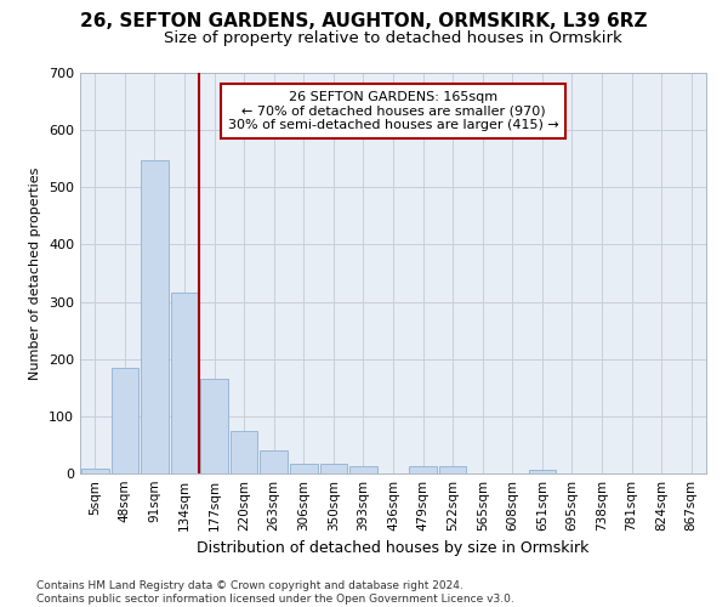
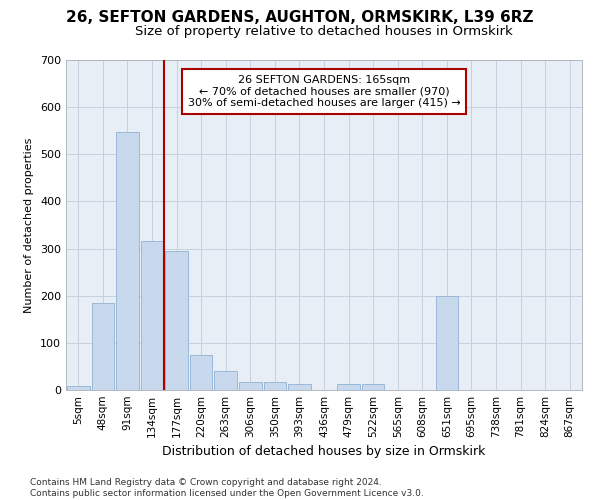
177sqm: 165 -> 295
651sqm: 6 -> 200
